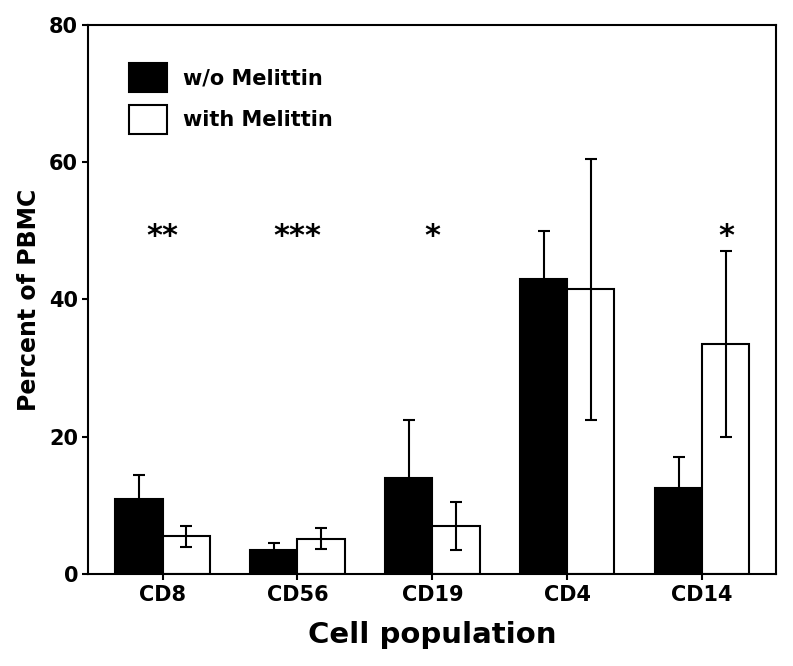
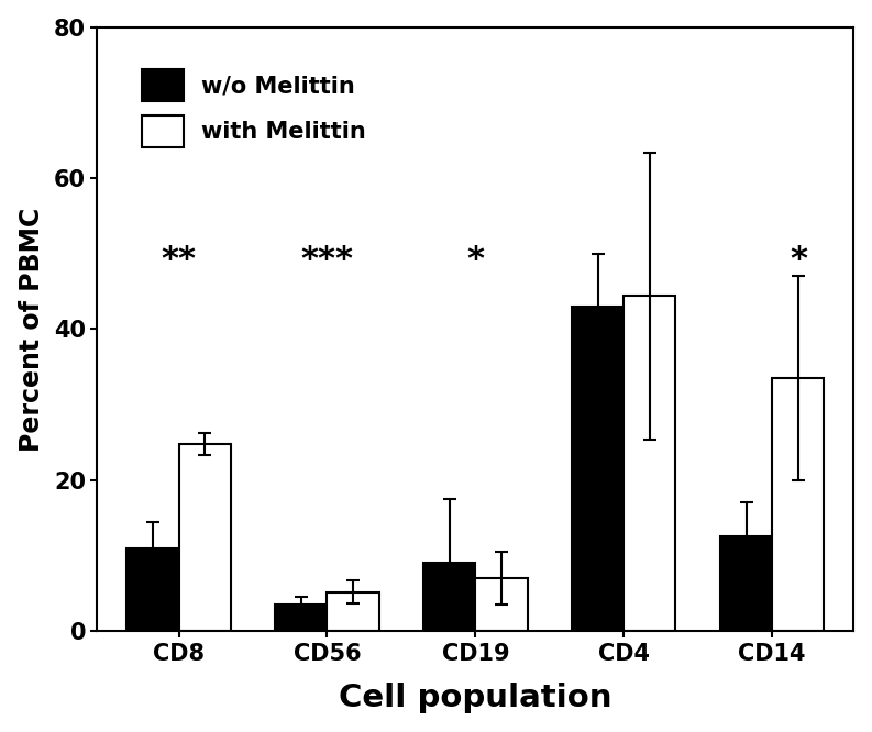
with Melittin/CD8: 5.5 -> 24.8
w/o Melittin/CD19: 14.0 -> 9.0
with Melittin/CD4: 41.5 -> 44.4
